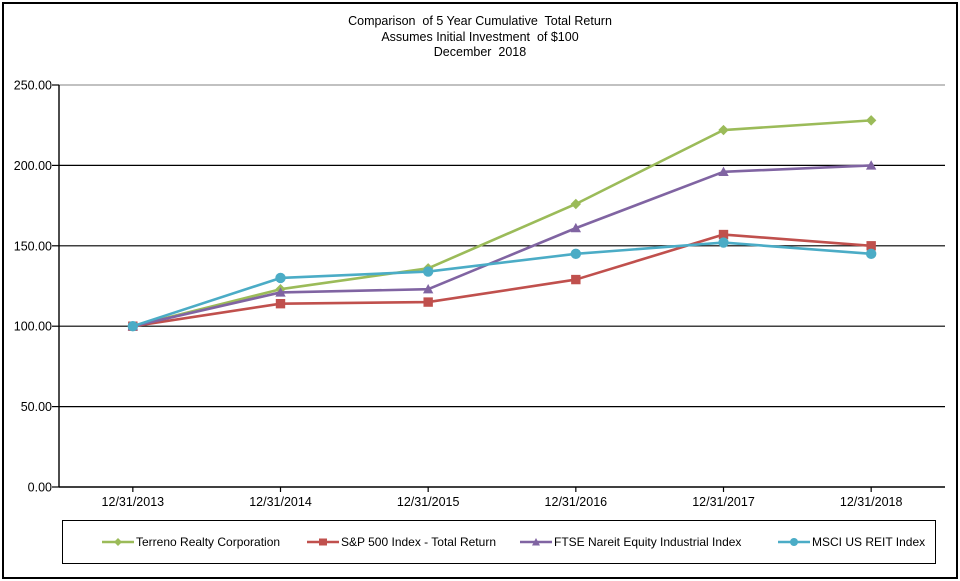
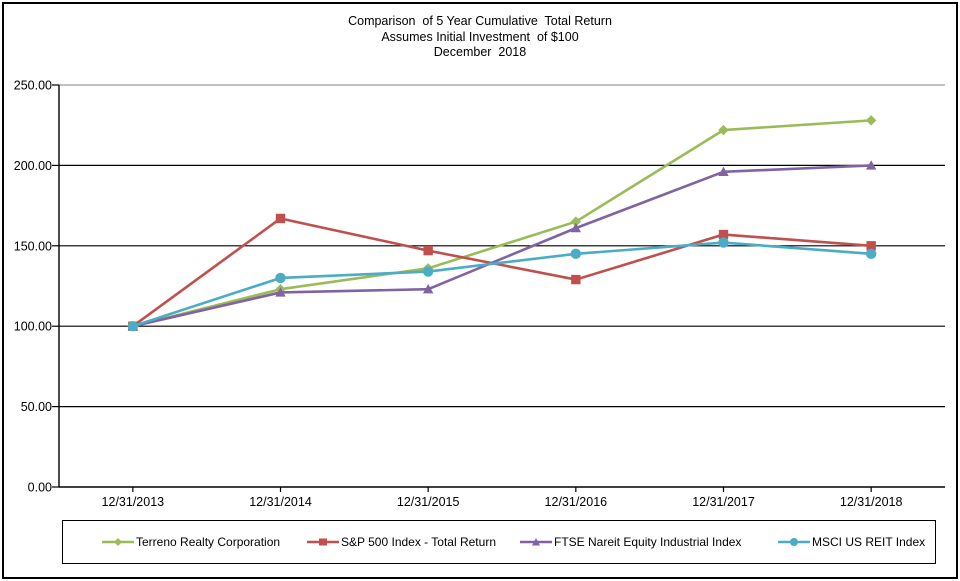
S&P 500 Index - Total Return/12/31/2014: 114 -> 167
S&P 500 Index - Total Return/12/31/2015: 115 -> 147
Terreno Realty Corporation/12/31/2016: 176 -> 165
